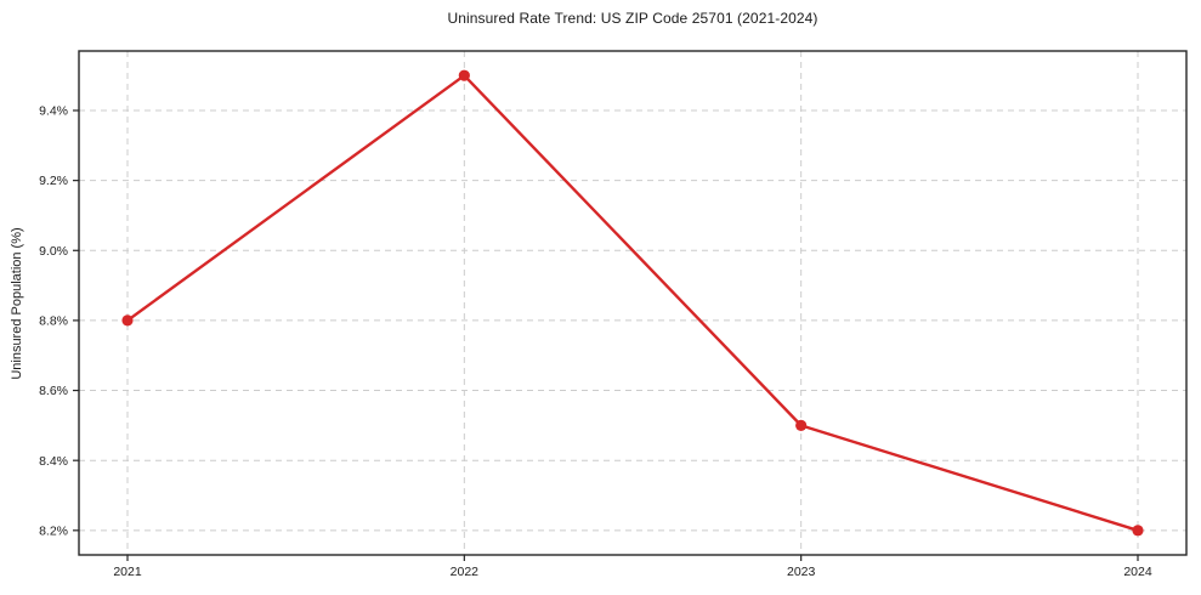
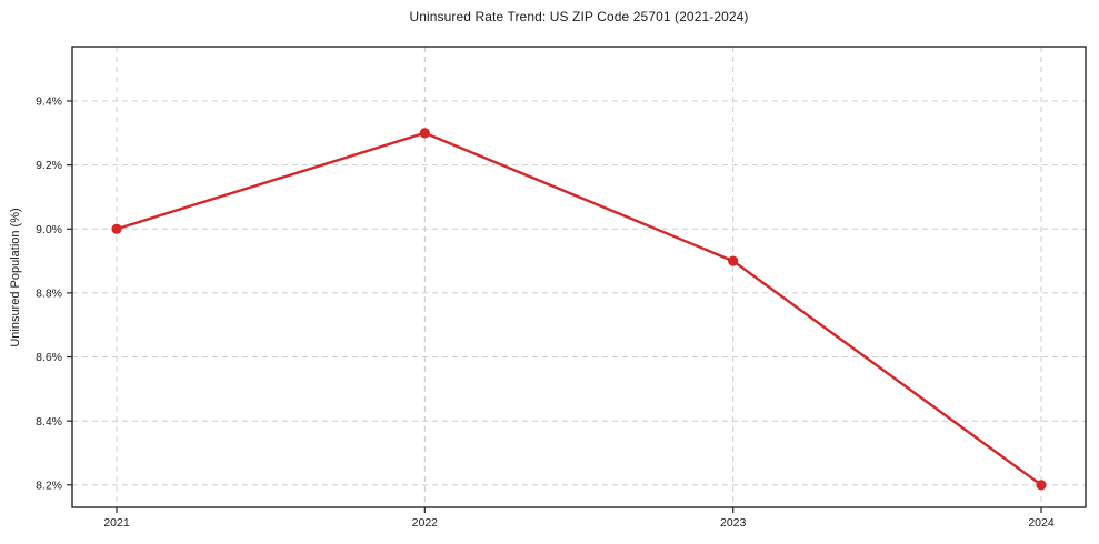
2021: 8.8% -> 9.0%
2022: 9.5% -> 9.3%
2023: 8.5% -> 8.9%
